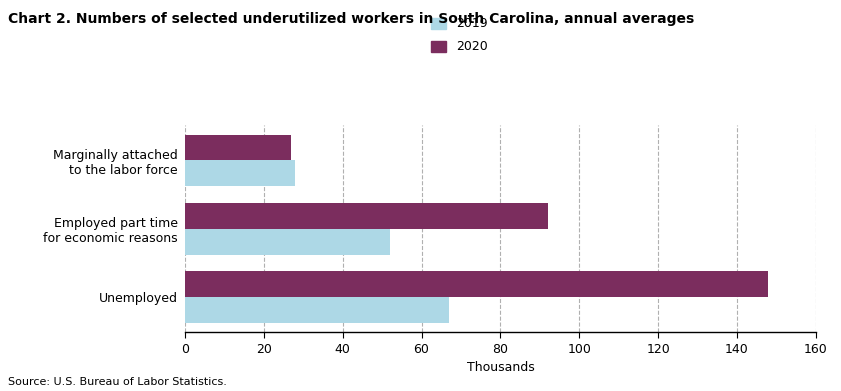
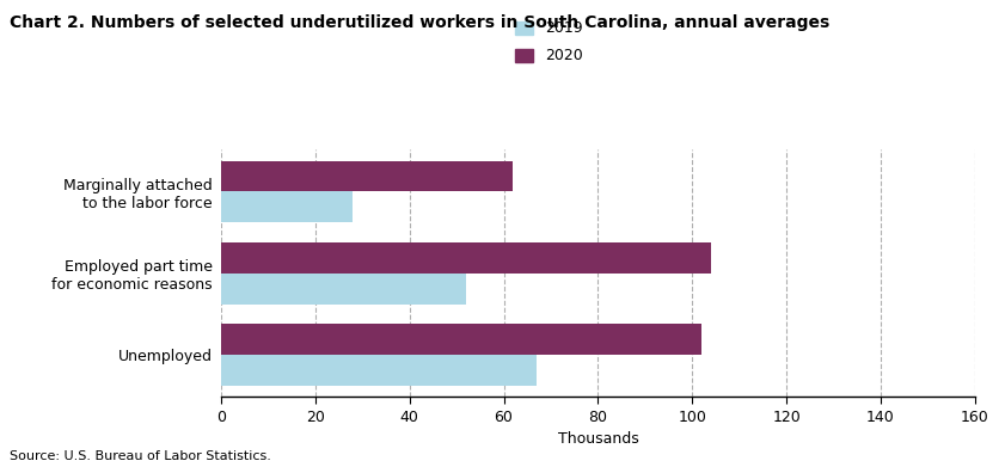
2020/Marginally attached to the labor force: 27 -> 62
2020/Employed part time for economic reasons: 92 -> 104
2020/Unemployed: 148 -> 102
